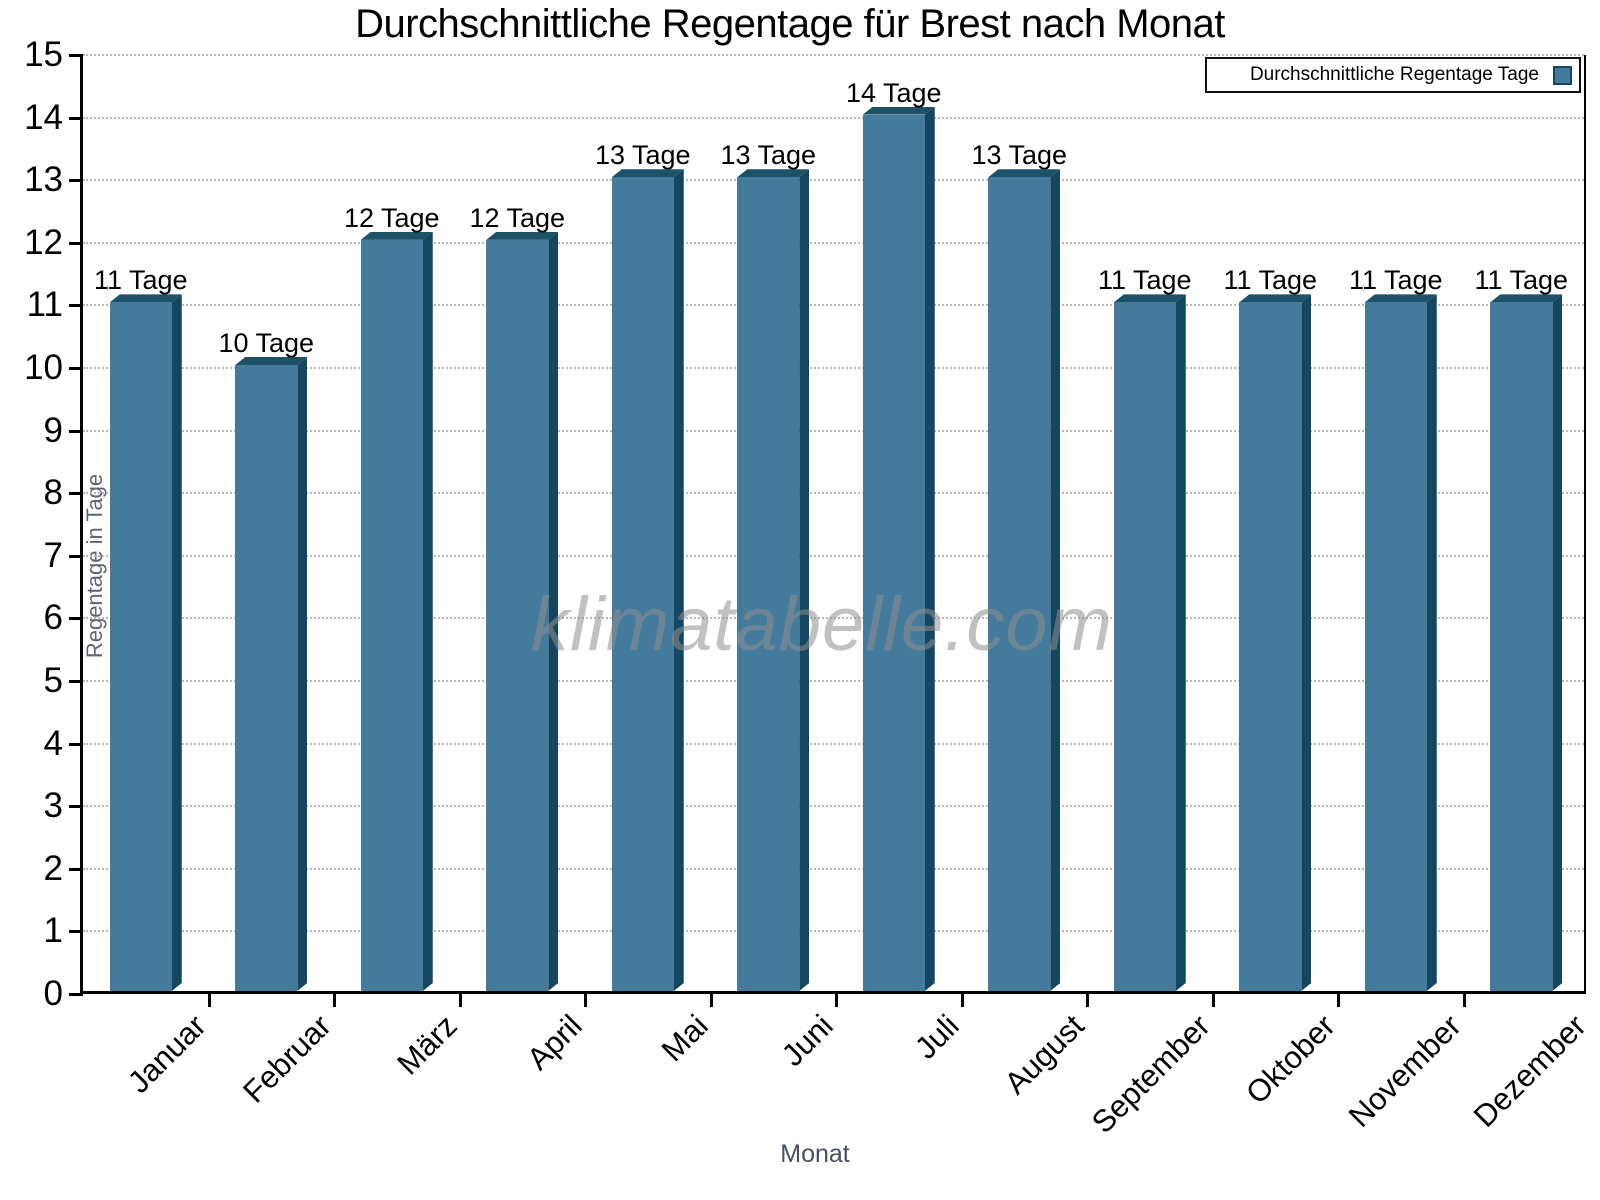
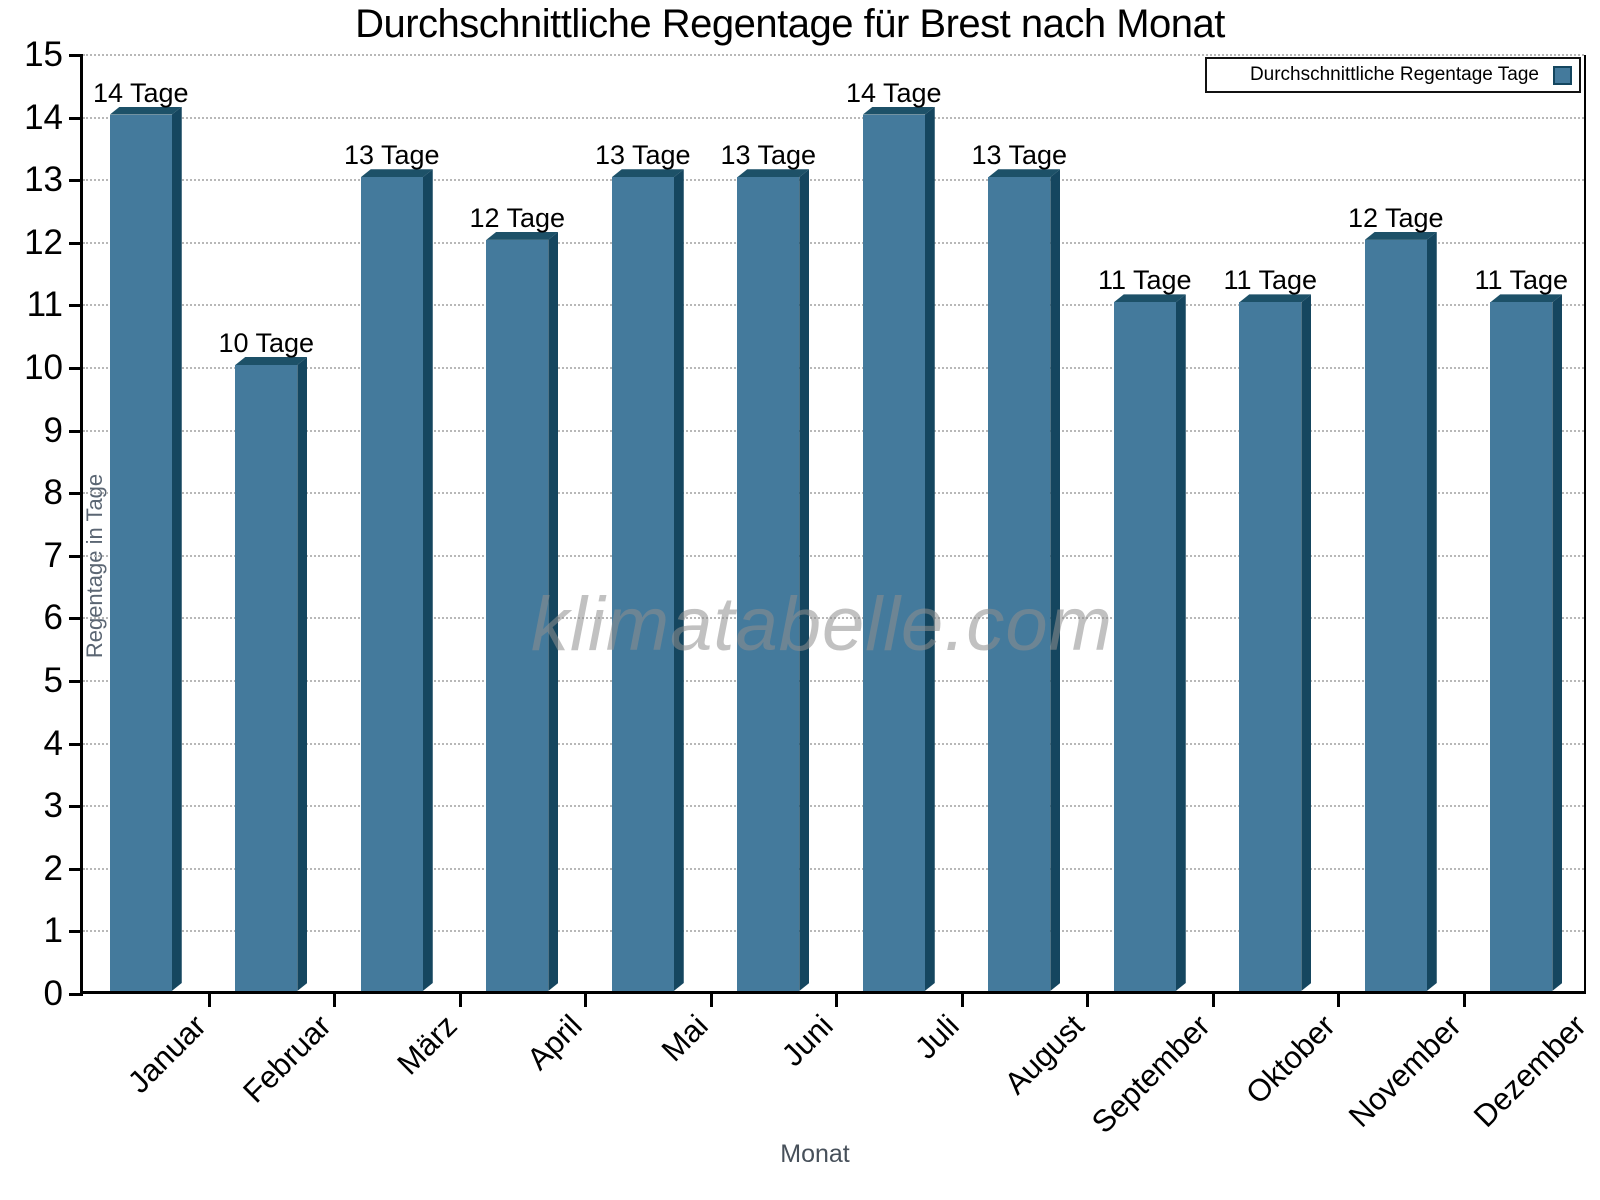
Januar: 11 -> 14
März: 12 -> 13
November: 11 -> 12
